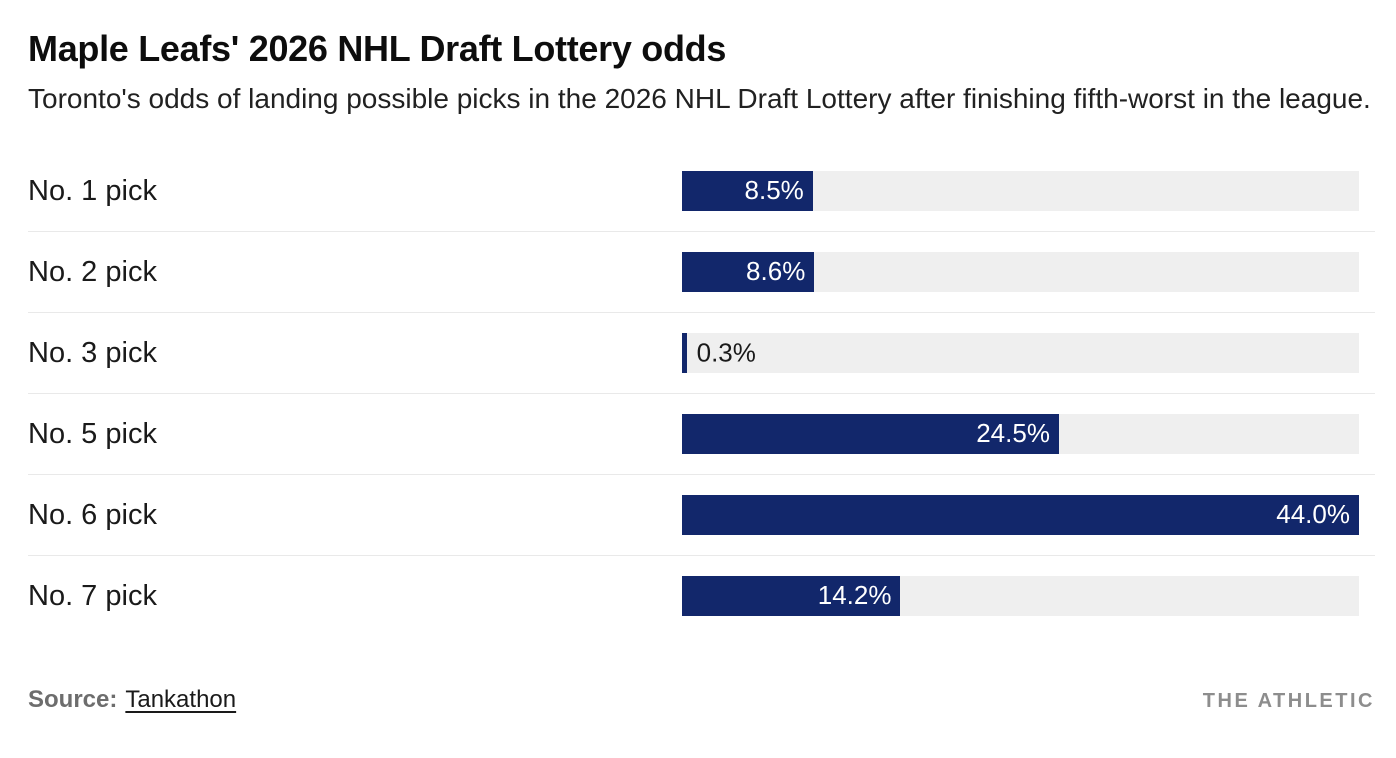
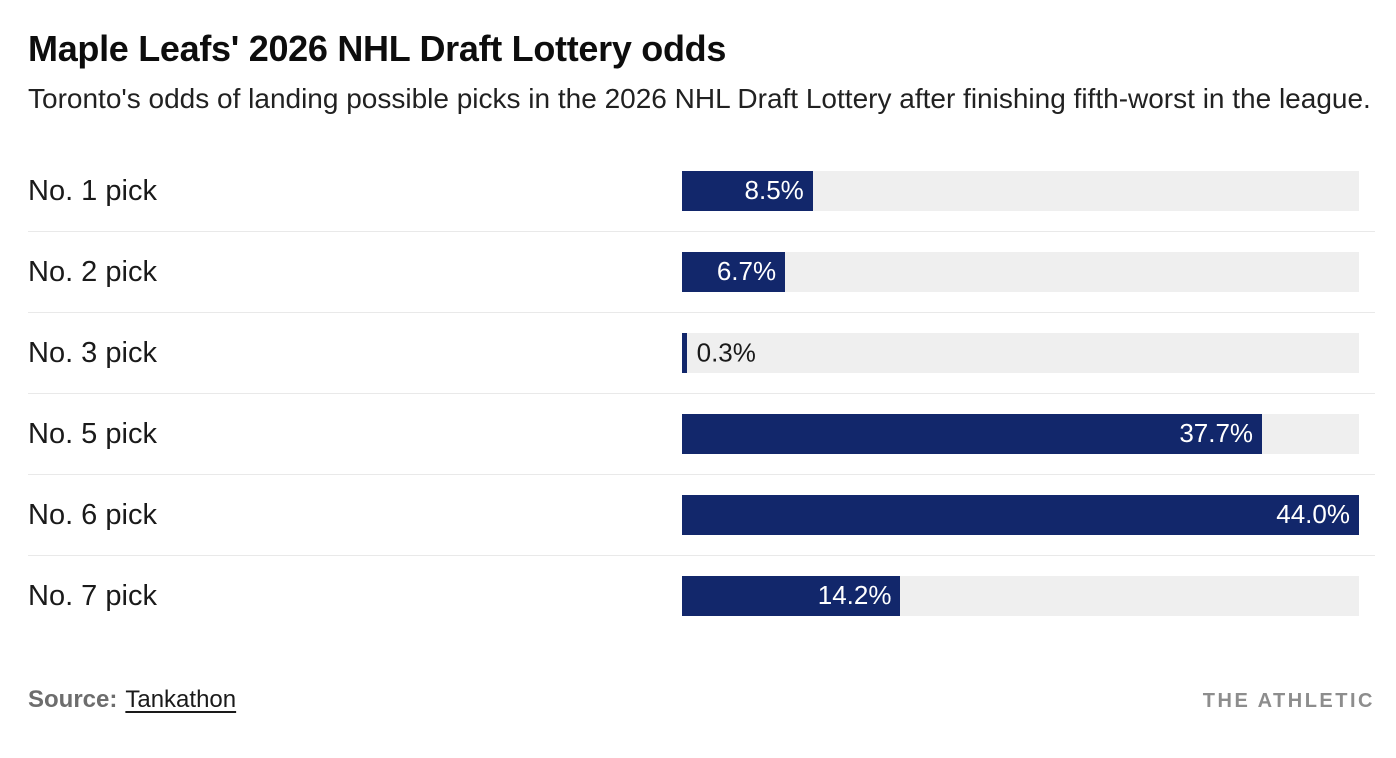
No. 2 pick: 8.6% -> 6.7%
No. 5 pick: 24.5% -> 37.7%
